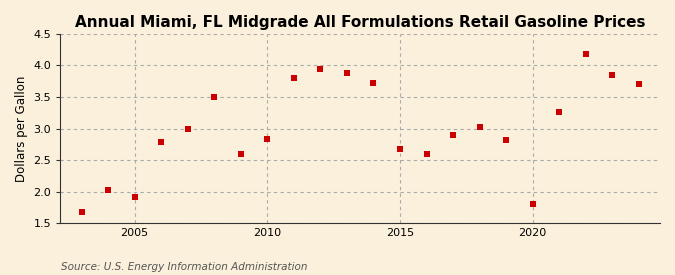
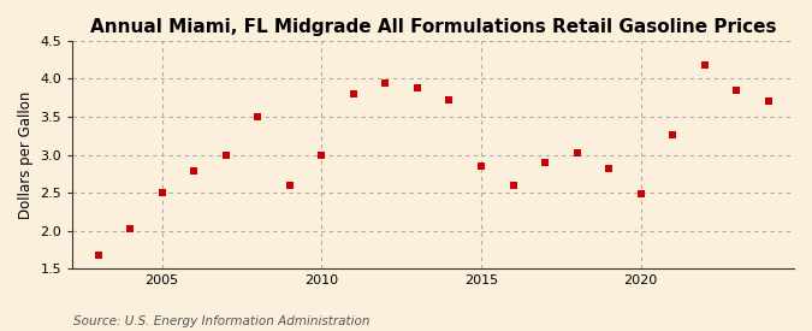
2005: 1.92 -> 2.50
2010: 2.84 -> 3.00
2015: 2.68 -> 2.85
2020: 1.80 -> 2.48
